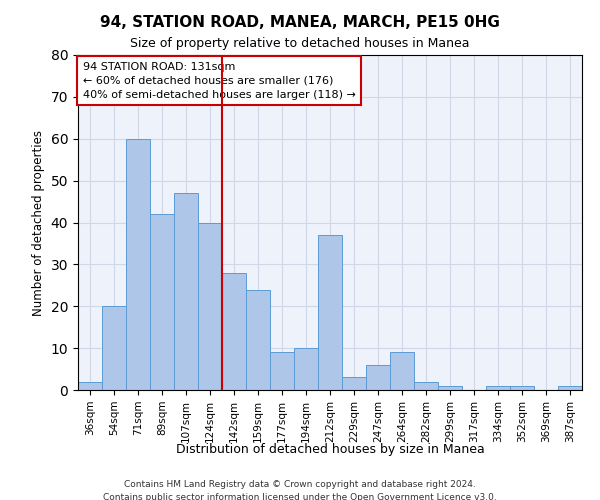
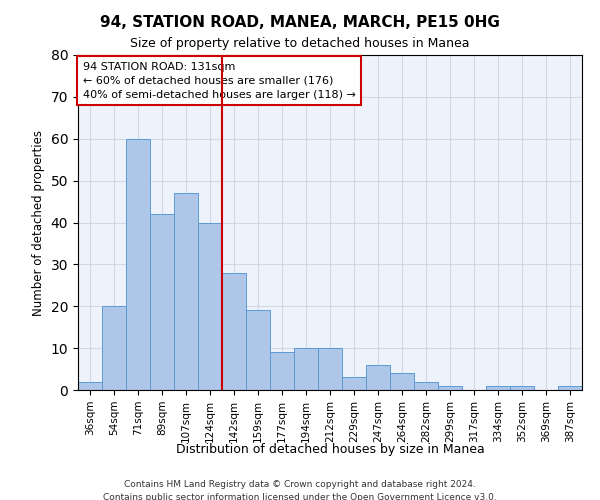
159sqm: 24 -> 19
212sqm: 37 -> 10
264sqm: 9 -> 4
